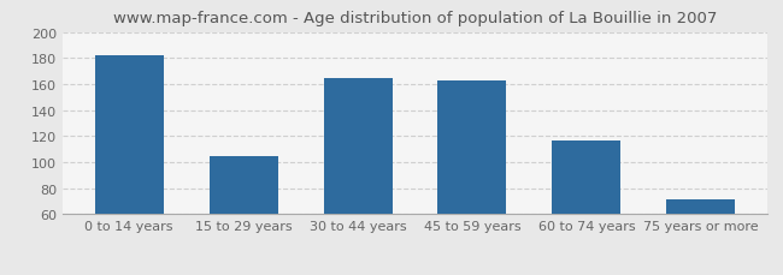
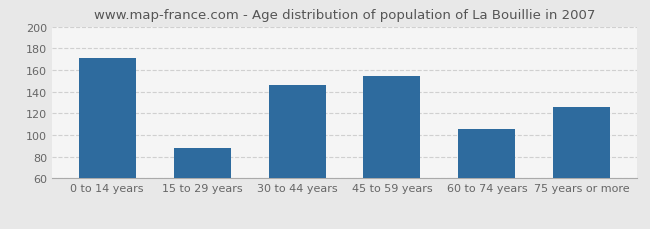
0 to 14 years: 182 -> 171
15 to 29 years: 105 -> 88
30 to 44 years: 165 -> 146
45 to 59 years: 163 -> 154
60 to 74 years: 117 -> 106
75 years or more: 71 -> 126
